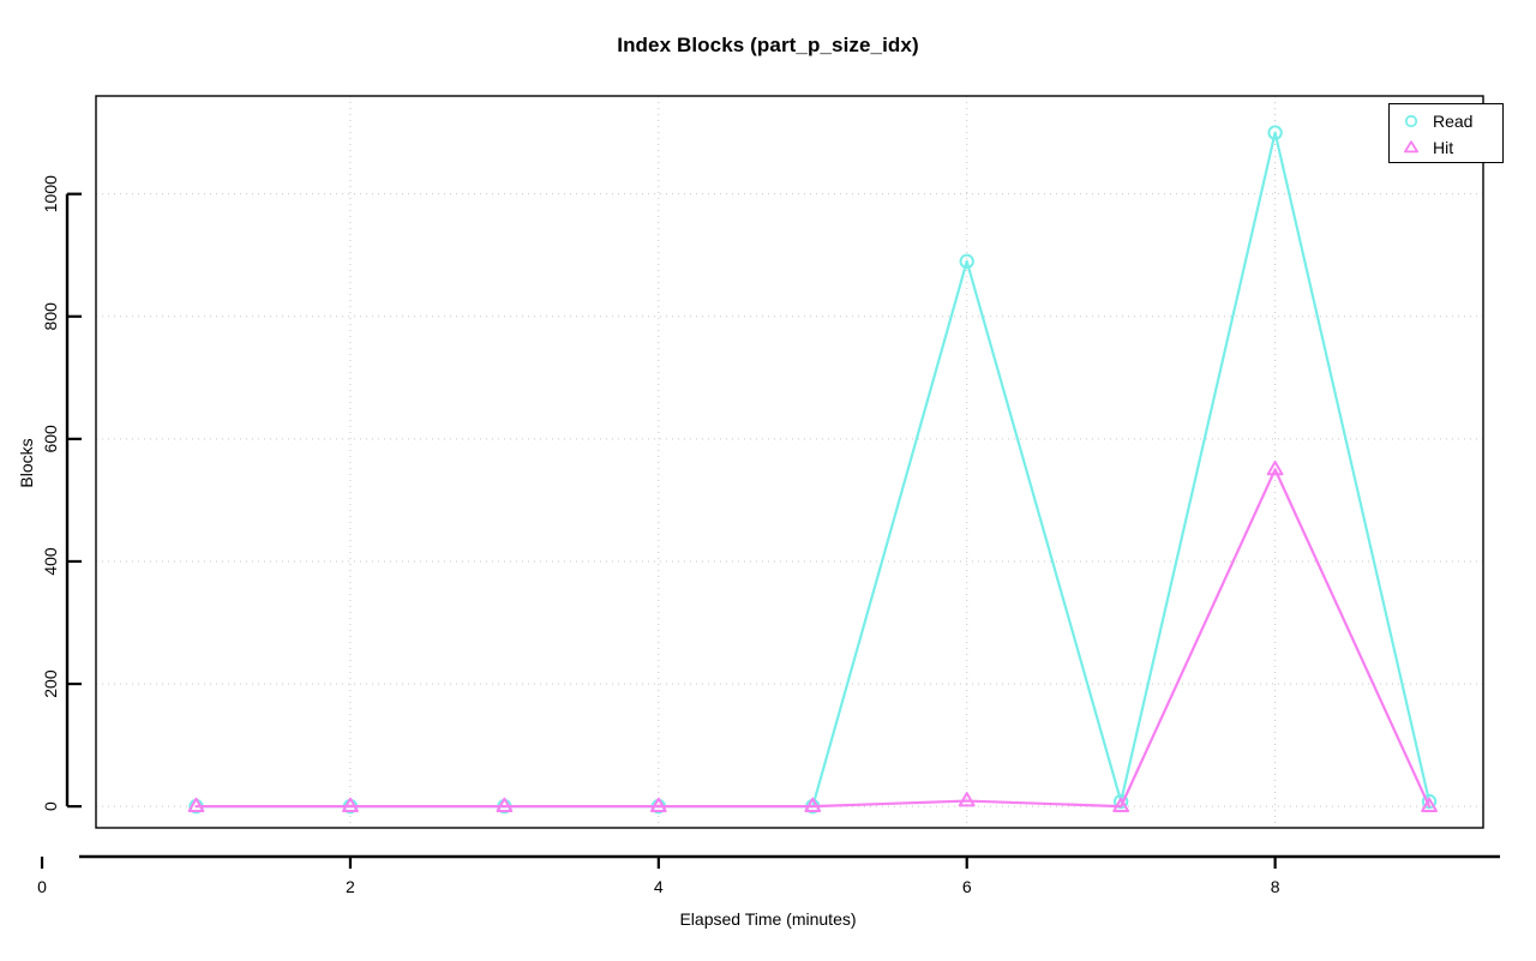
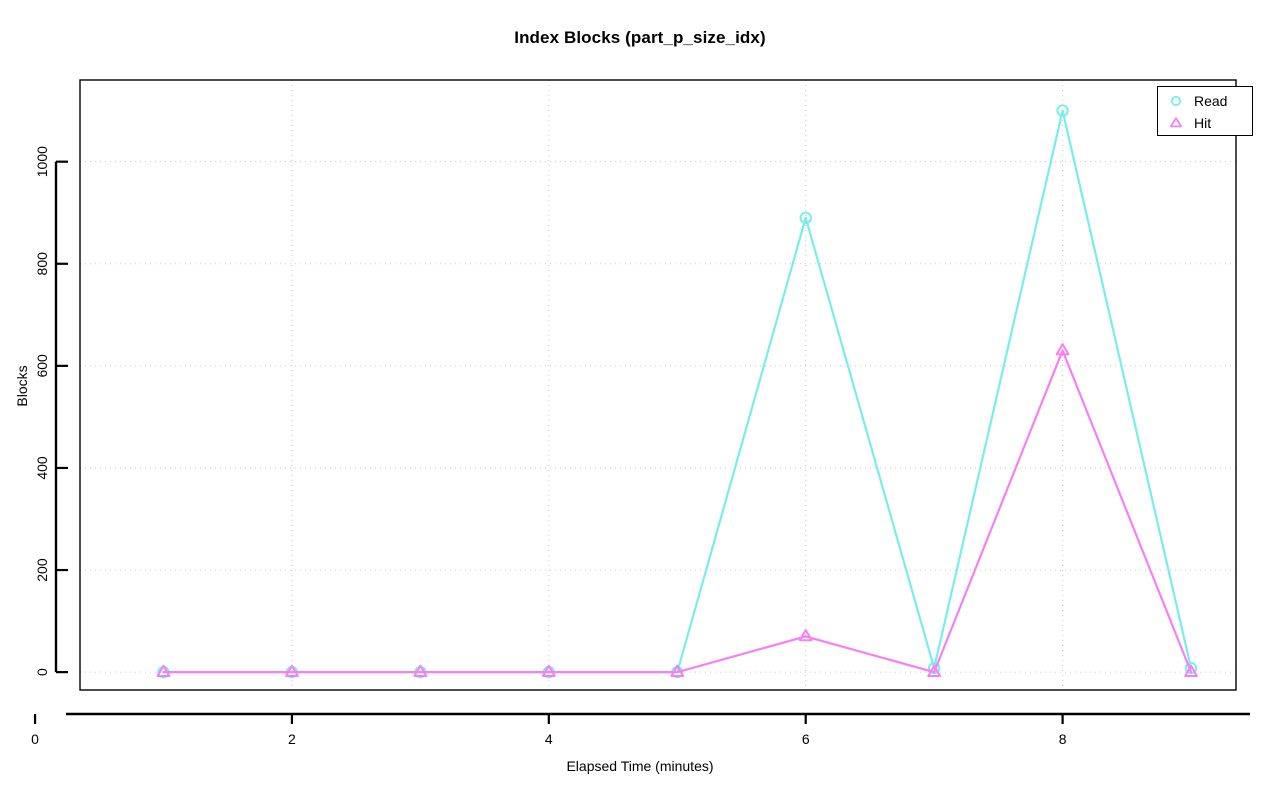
Hit/6: 10 -> 70
Hit/8: 550 -> 630
